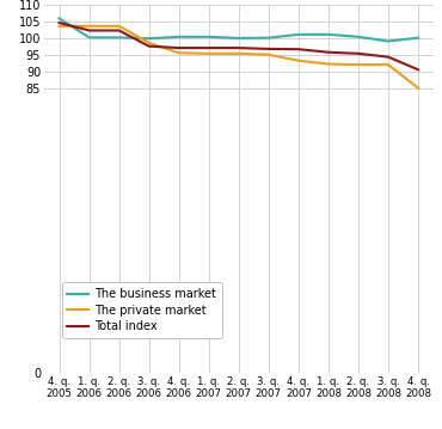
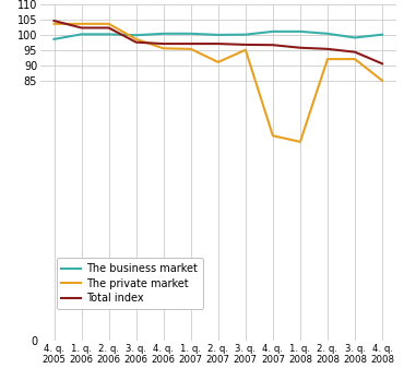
The business market/4. q. 2005: 105.8 -> 98.5
The private market/2. q. 2007: 95.3 -> 91.0
The private market/4. q. 2007: 93.2 -> 67.0
The private market/1. q. 2008: 92.2 -> 65.0
